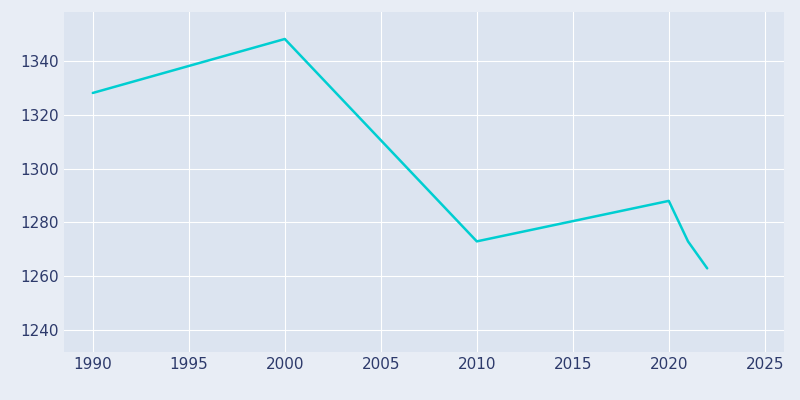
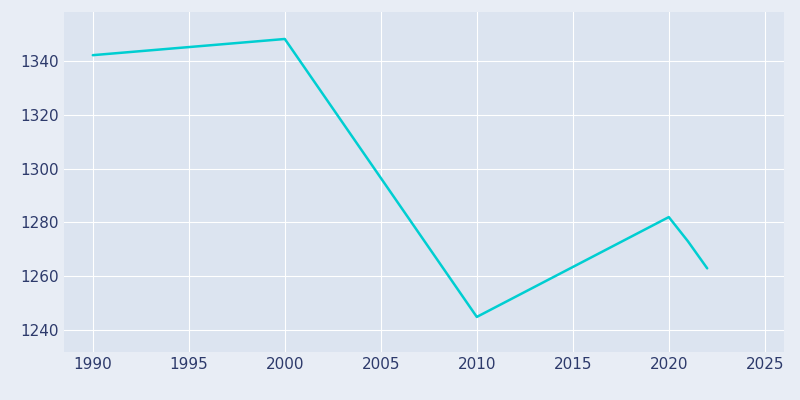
1990: 1328 -> 1342
2010: 1273 -> 1245
2020: 1288 -> 1282
